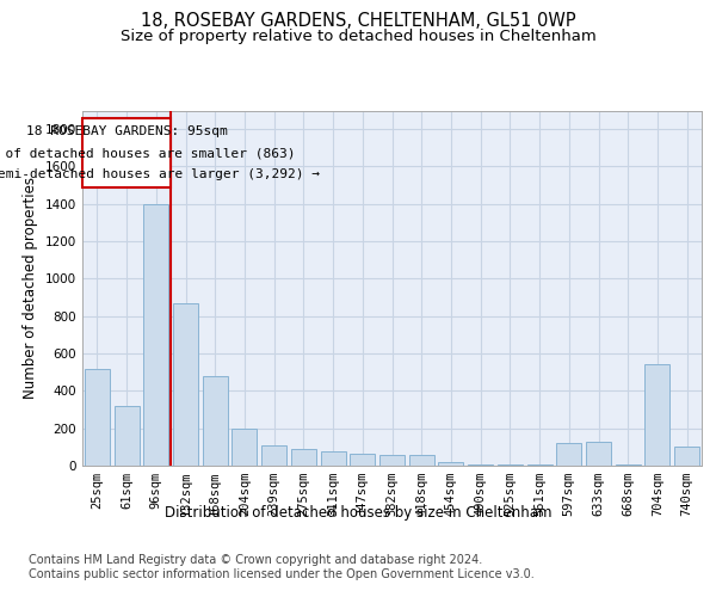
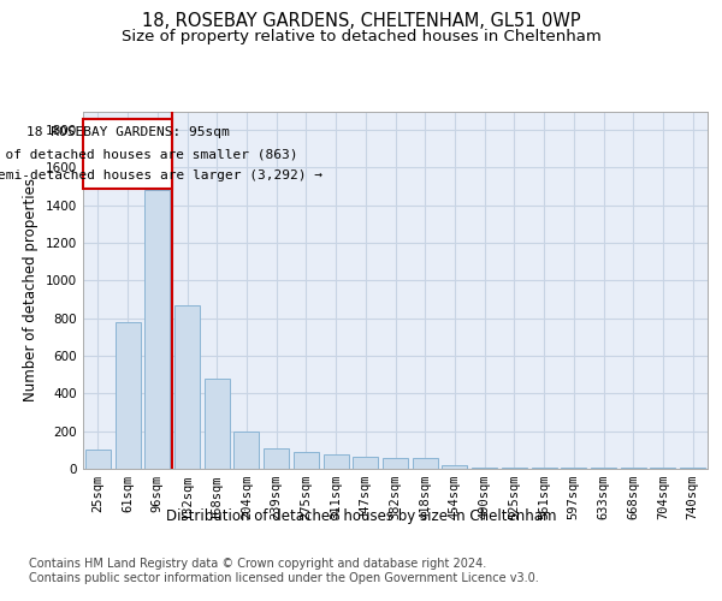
25sqm: 520 -> 100
61sqm: 320 -> 780
96sqm: 1400 -> 1480
597sqm: 120 -> 0
633sqm: 130 -> 0
704sqm: 540 -> 0
740sqm: 100 -> 0
